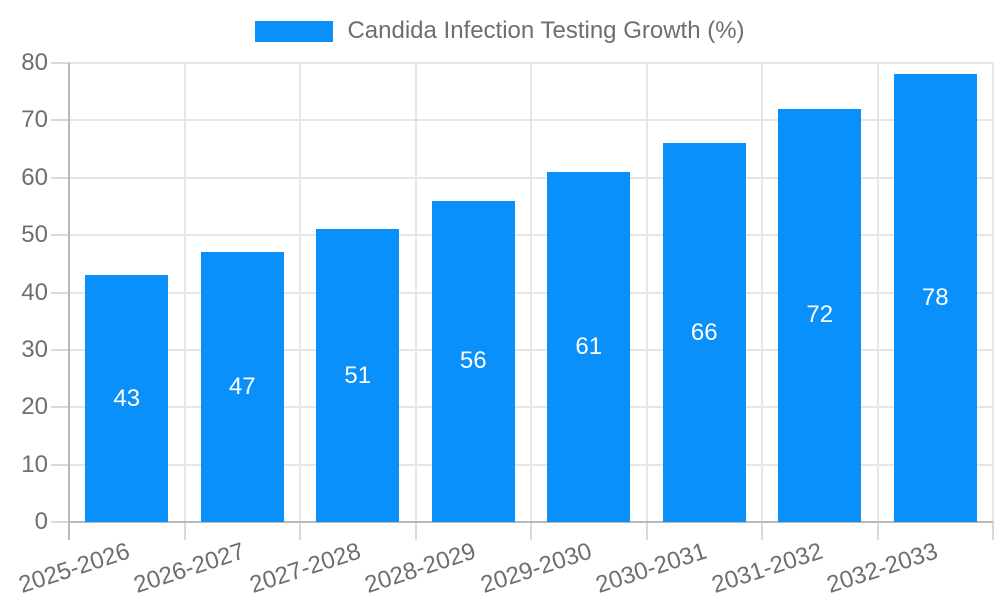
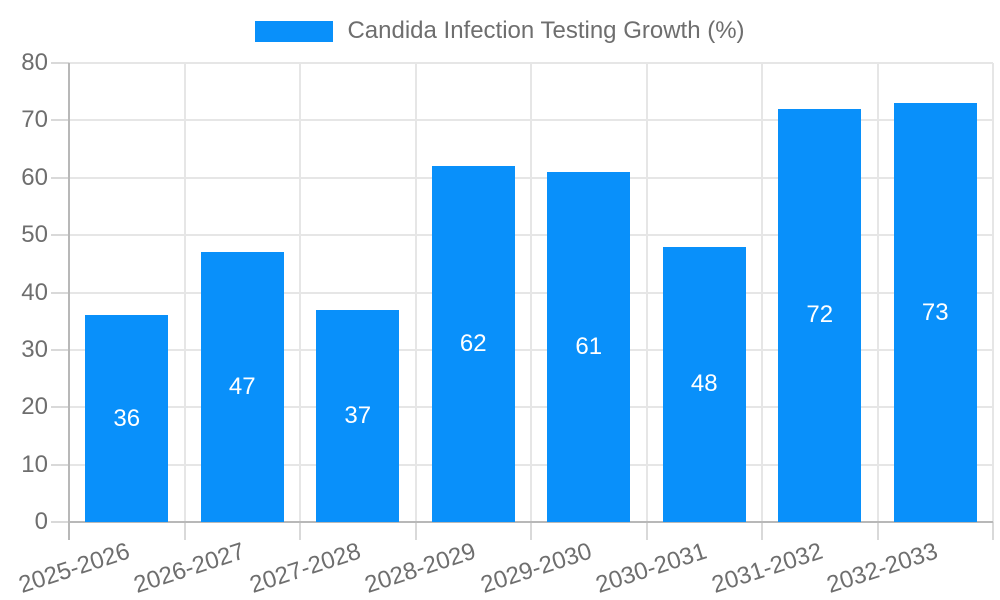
2025-2026: 43 -> 36
2027-2028: 51 -> 37
2028-2029: 56 -> 62
2030-2031: 66 -> 48
2032-2033: 78 -> 73
